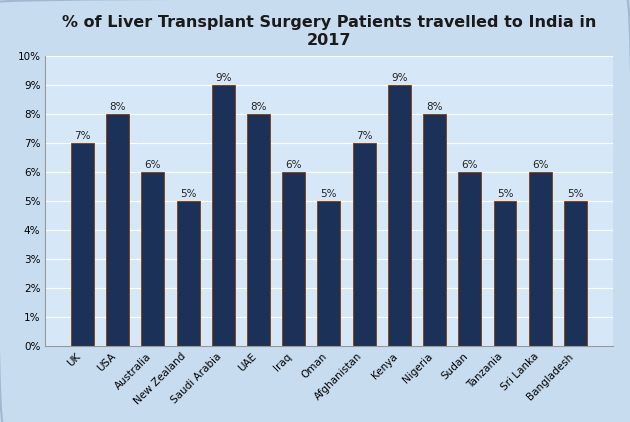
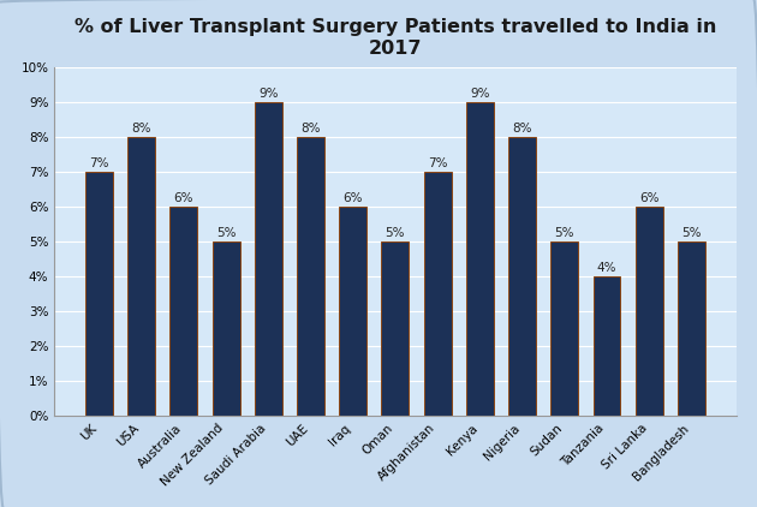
Sudan: 6% -> 5%
Tanzania: 5% -> 4%
